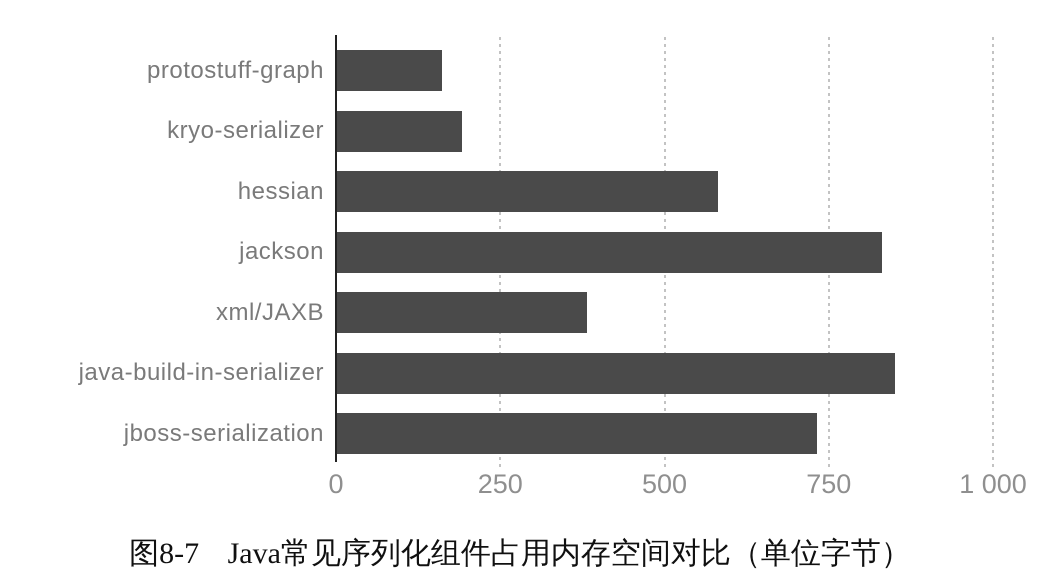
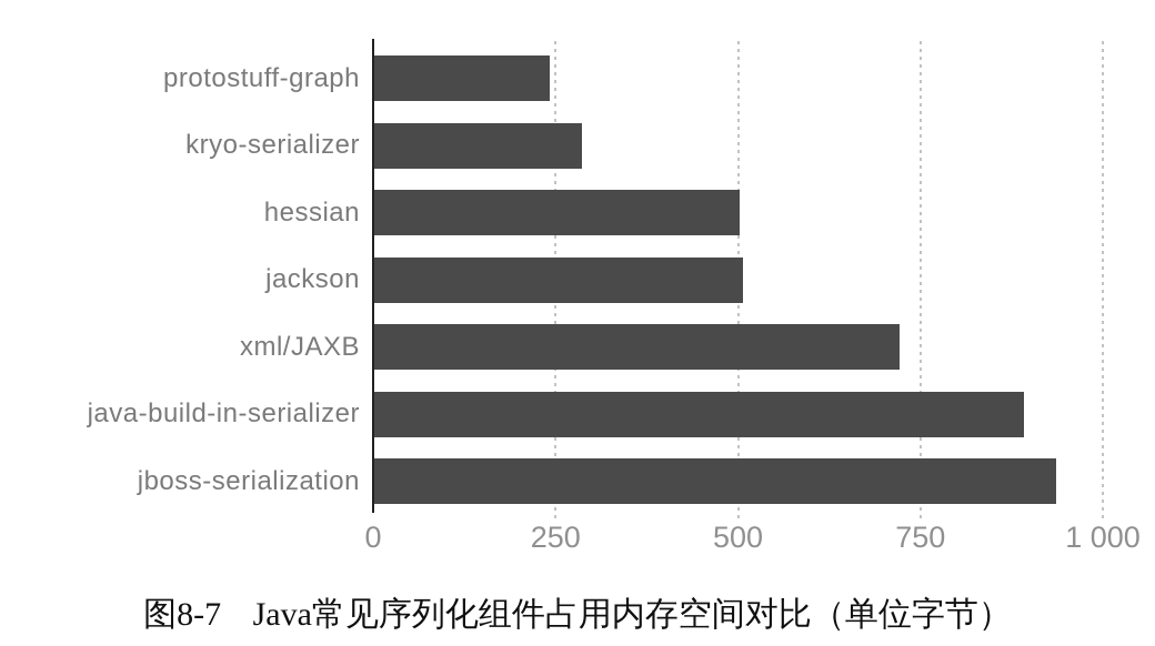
protostuff-graph: 160 -> 240
kryo-serializer: 190 -> 280
hessian: 580 -> 500
jackson: 830 -> 500
xml/JAXB: 380 -> 720
java-build-in-serializer: 850 -> 890
jboss-serialization: 730 -> 940
